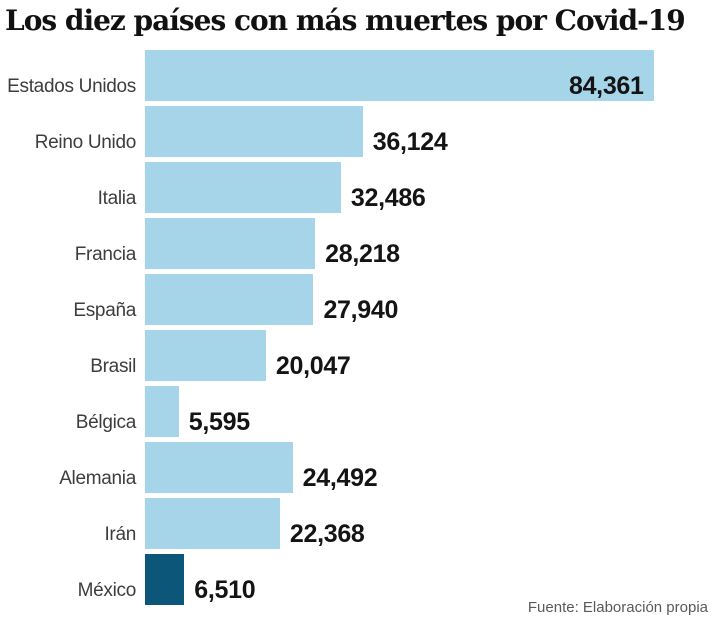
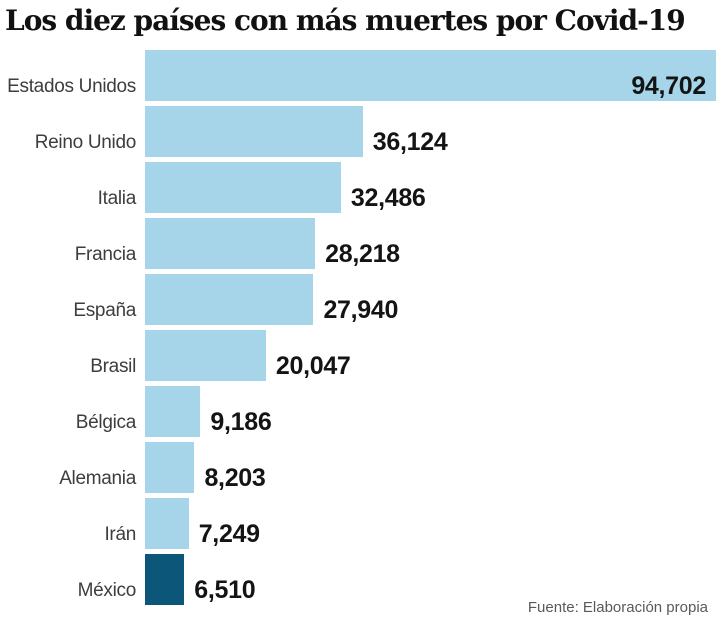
Estados Unidos: 84,361 -> 94,702
Bélgica: 5,595 -> 9,186
Alemania: 24,492 -> 8,203
Irán: 22,368 -> 7,249
